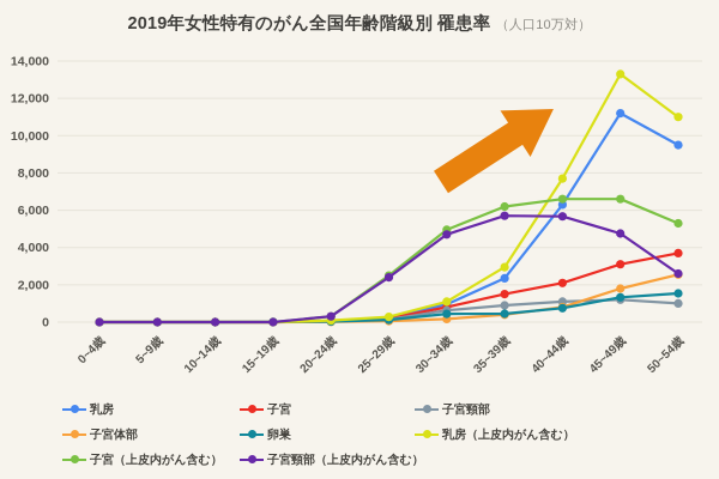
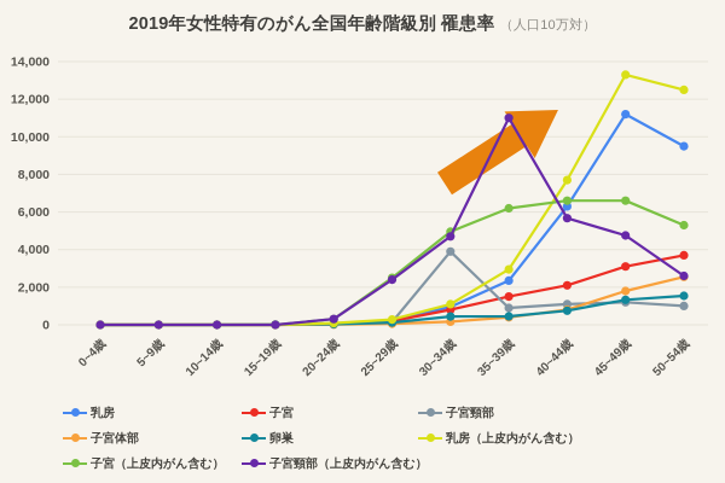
子宮頸部/30~34歳: 600 -> 3900
子宮頸部（上皮内がん含む）/35~39歳: 5700 -> 11000
乳房（上皮内がん含む）/50~54歳: 11000 -> 12500
